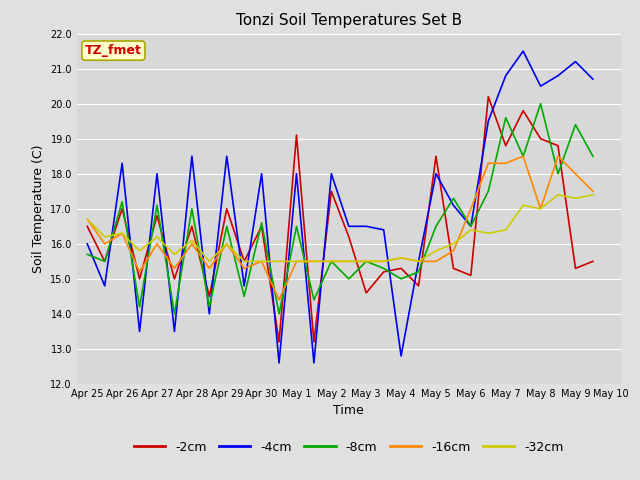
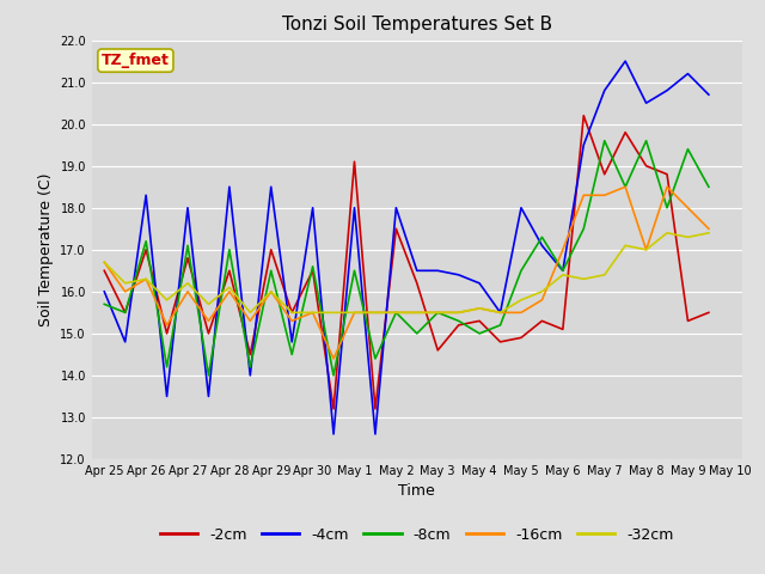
-4cm/May 4: 12.8 -> 16.2
-2cm/May 5: 18.5 -> 14.9
-8cm/May 8: 20.0 -> 19.6
